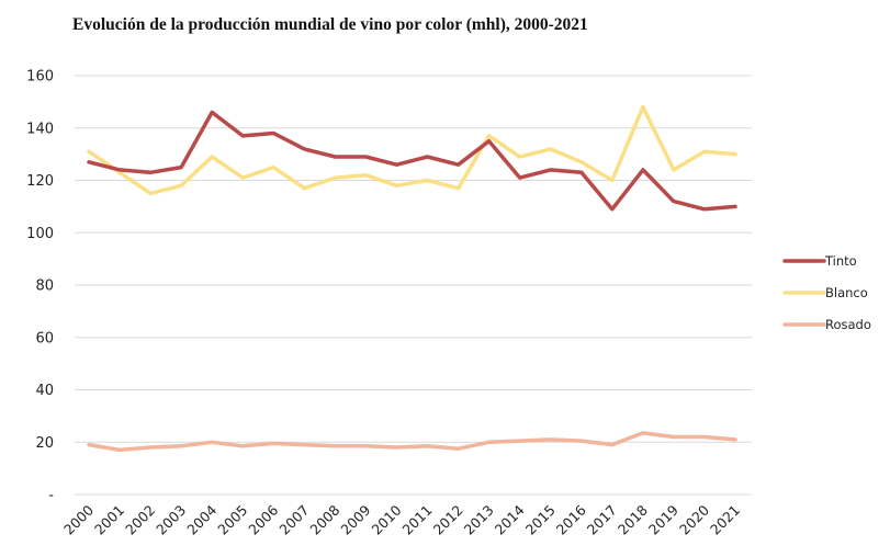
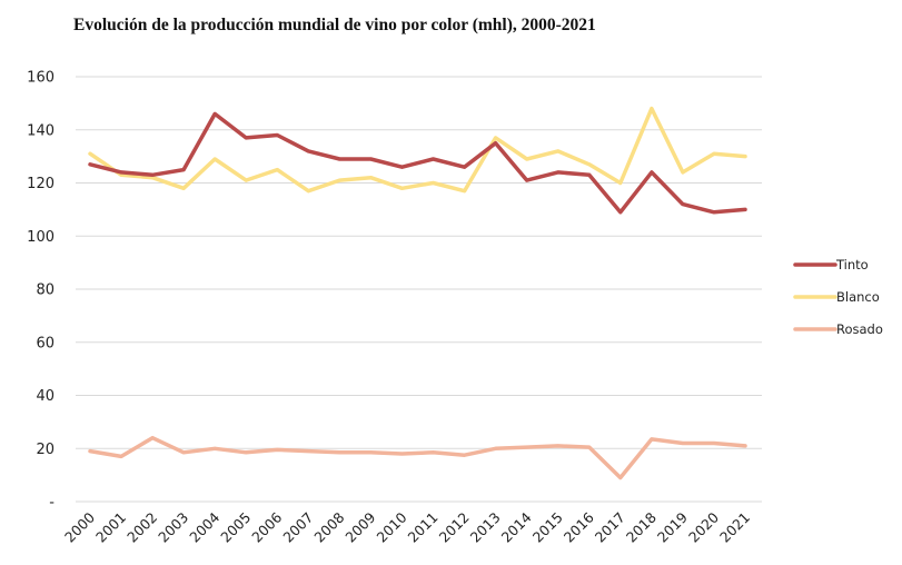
Blanco/2002: 115 -> 122
Rosado/2002: 18 -> 24
Rosado/2017: 19 -> 9
